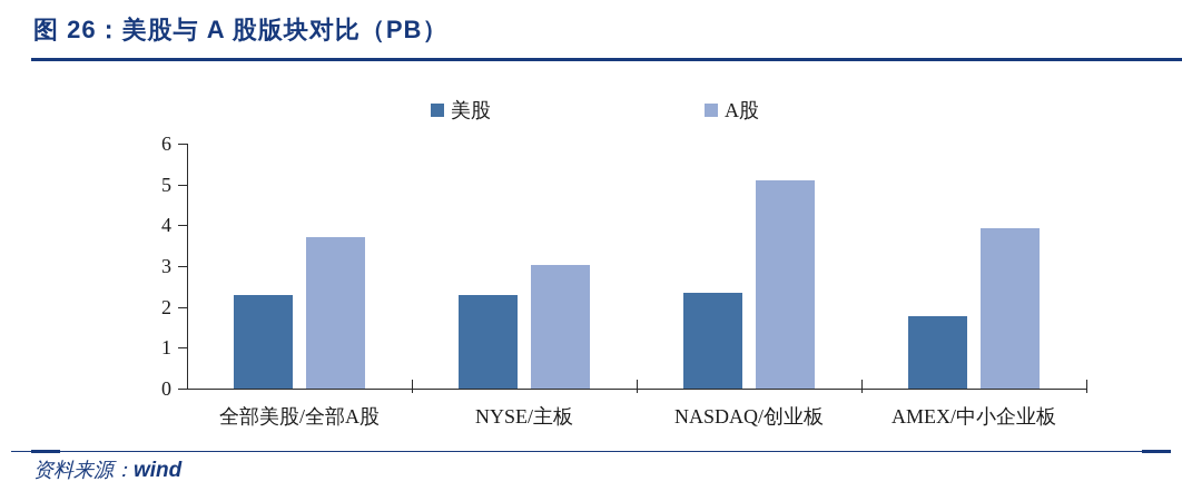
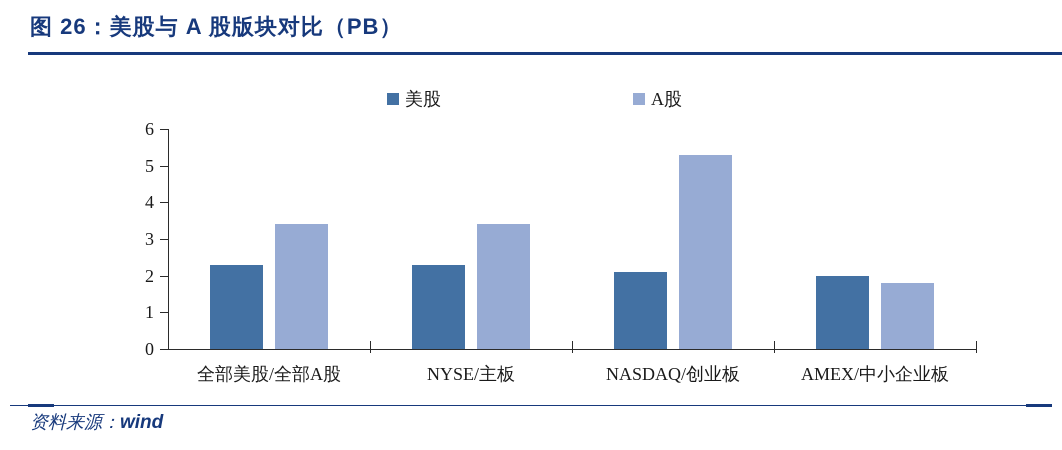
A股/全部美股/全部A股: 3.7 -> 3.4
A股/NYSE/主板: 3.0 -> 3.4
美股/NASDAQ/创业板: 2.3 -> 2.1
A股/NASDAQ/创业板: 5.1 -> 5.3
美股/AMEX/中小企业板: 1.8 -> 2.0
A股/AMEX/中小企业板: 3.9 -> 1.8
